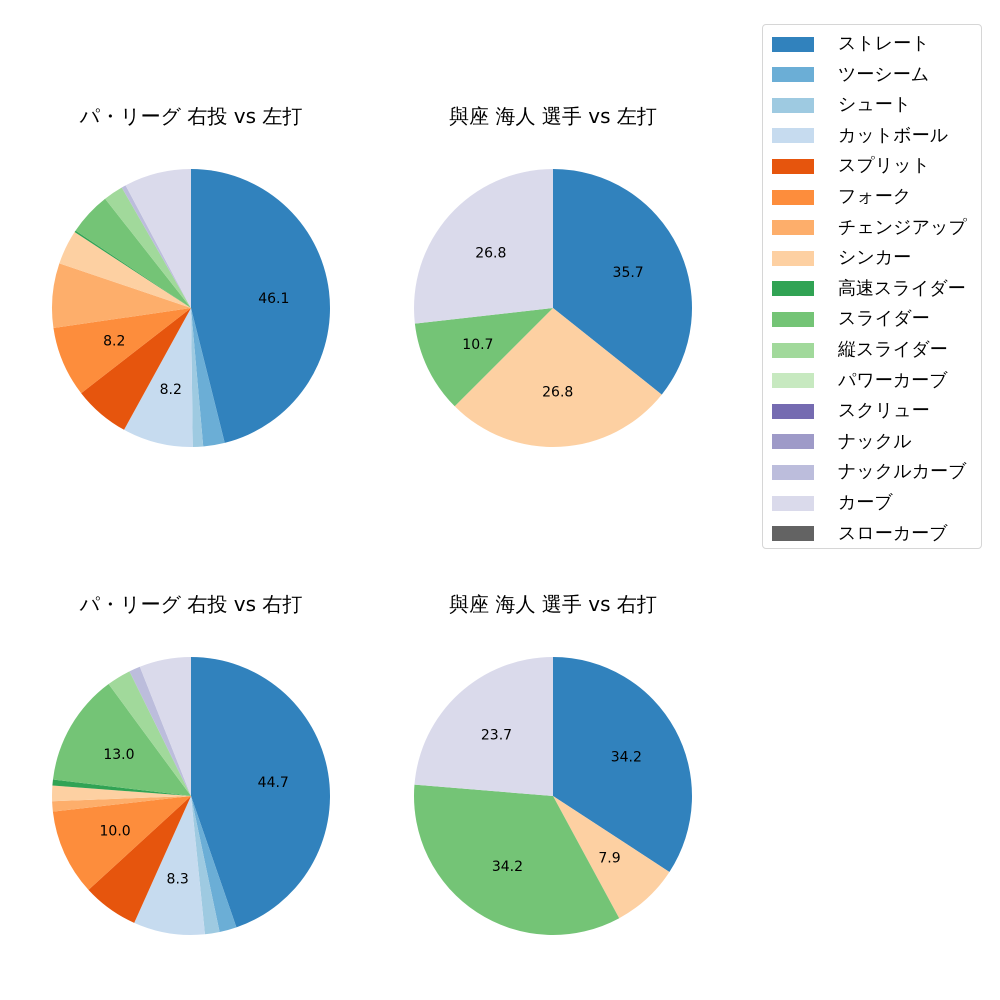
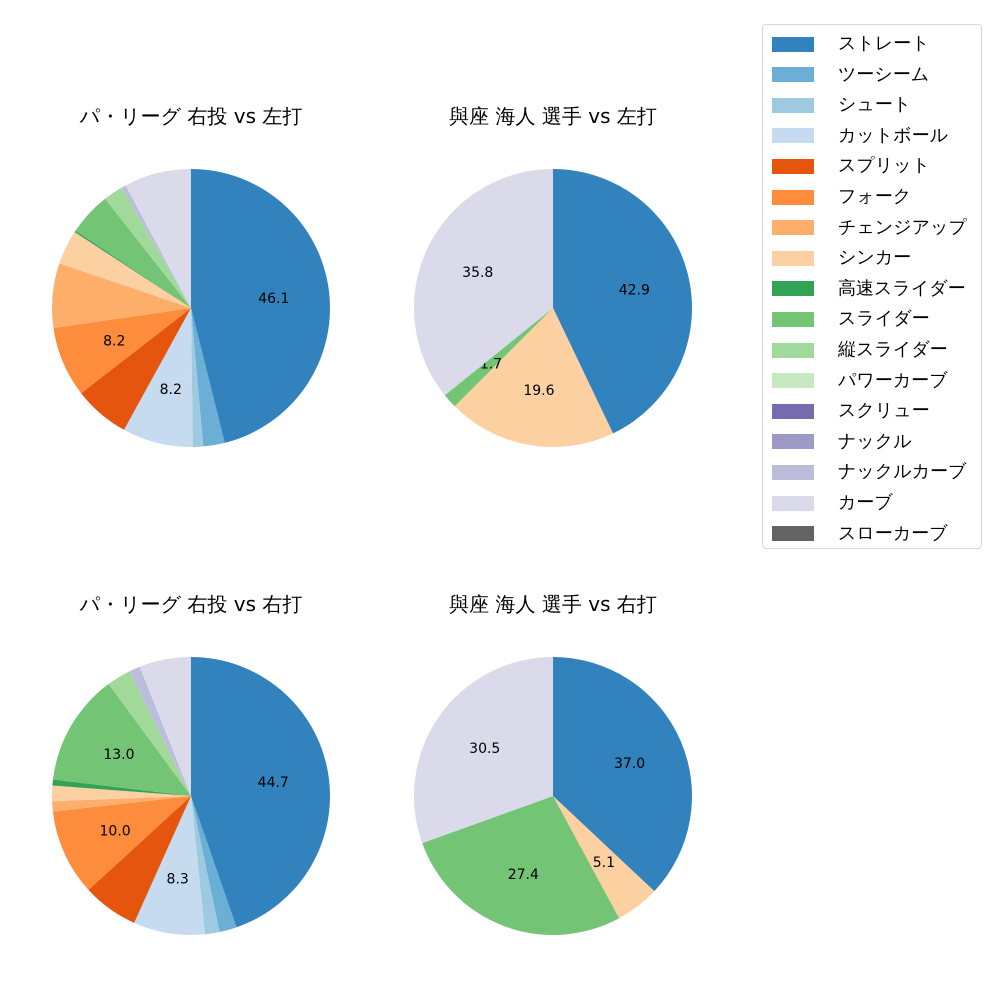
與座 海人 選手 vs 左打/ストレート: 35.7 -> 42.9
與座 海人 選手 vs 左打/シンカー: 26.8 -> 19.6
與座 海人 選手 vs 左打/スライダー: 10.7 -> 1.7
與座 海人 選手 vs 左打/カーブ: 26.8 -> 35.8
與座 海人 選手 vs 右打/ストレート: 34.2 -> 37.0
與座 海人 選手 vs 右打/シンカー: 7.9 -> 5.1
與座 海人 選手 vs 右打/スライダー: 34.2 -> 27.4
與座 海人 選手 vs 右打/カーブ: 23.7 -> 30.5
